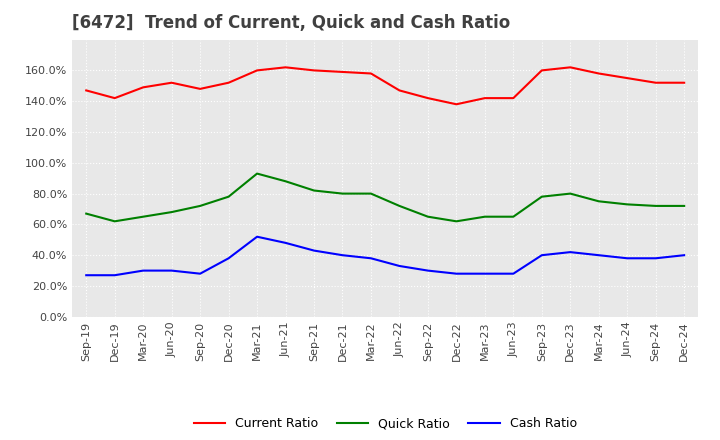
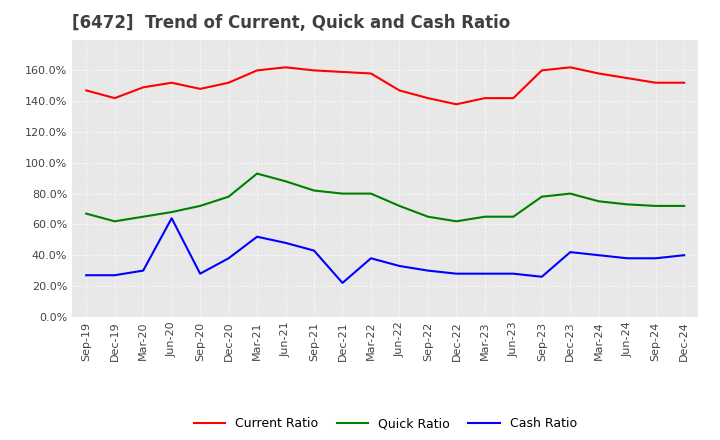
Cash Ratio/Jun-20: 30% -> 64%
Cash Ratio/Dec-21: 40% -> 22%
Cash Ratio/Sep-23: 40% -> 26%
